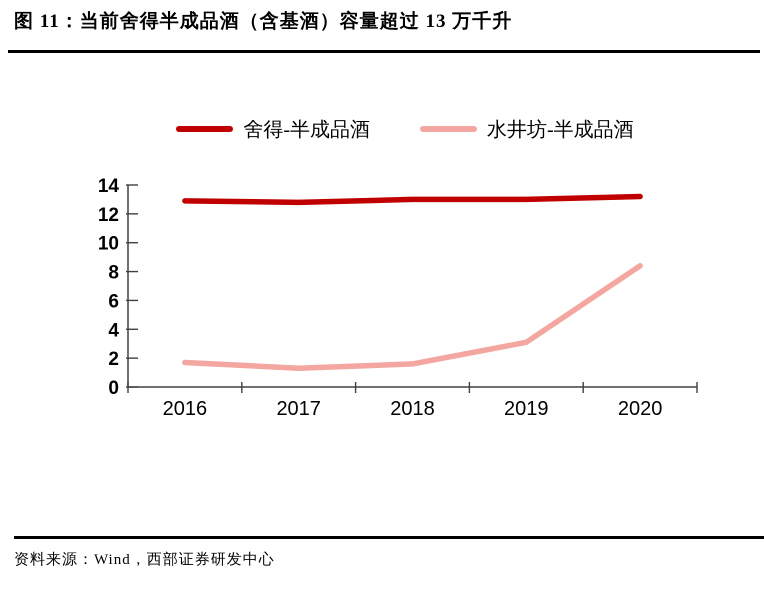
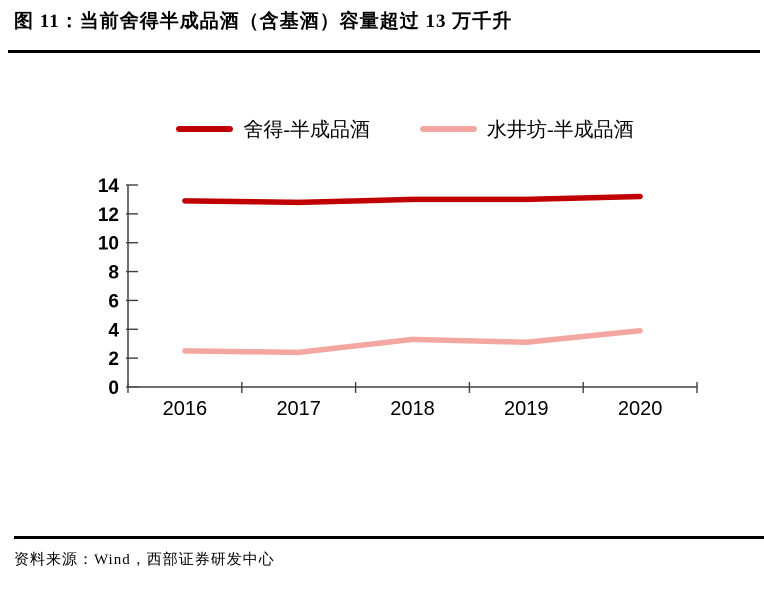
水井坊-半成品酒/2016: 1.7 -> 2.5
水井坊-半成品酒/2017: 1.3 -> 2.4
水井坊-半成品酒/2018: 1.6 -> 3.3
水井坊-半成品酒/2020: 8.4 -> 3.9
